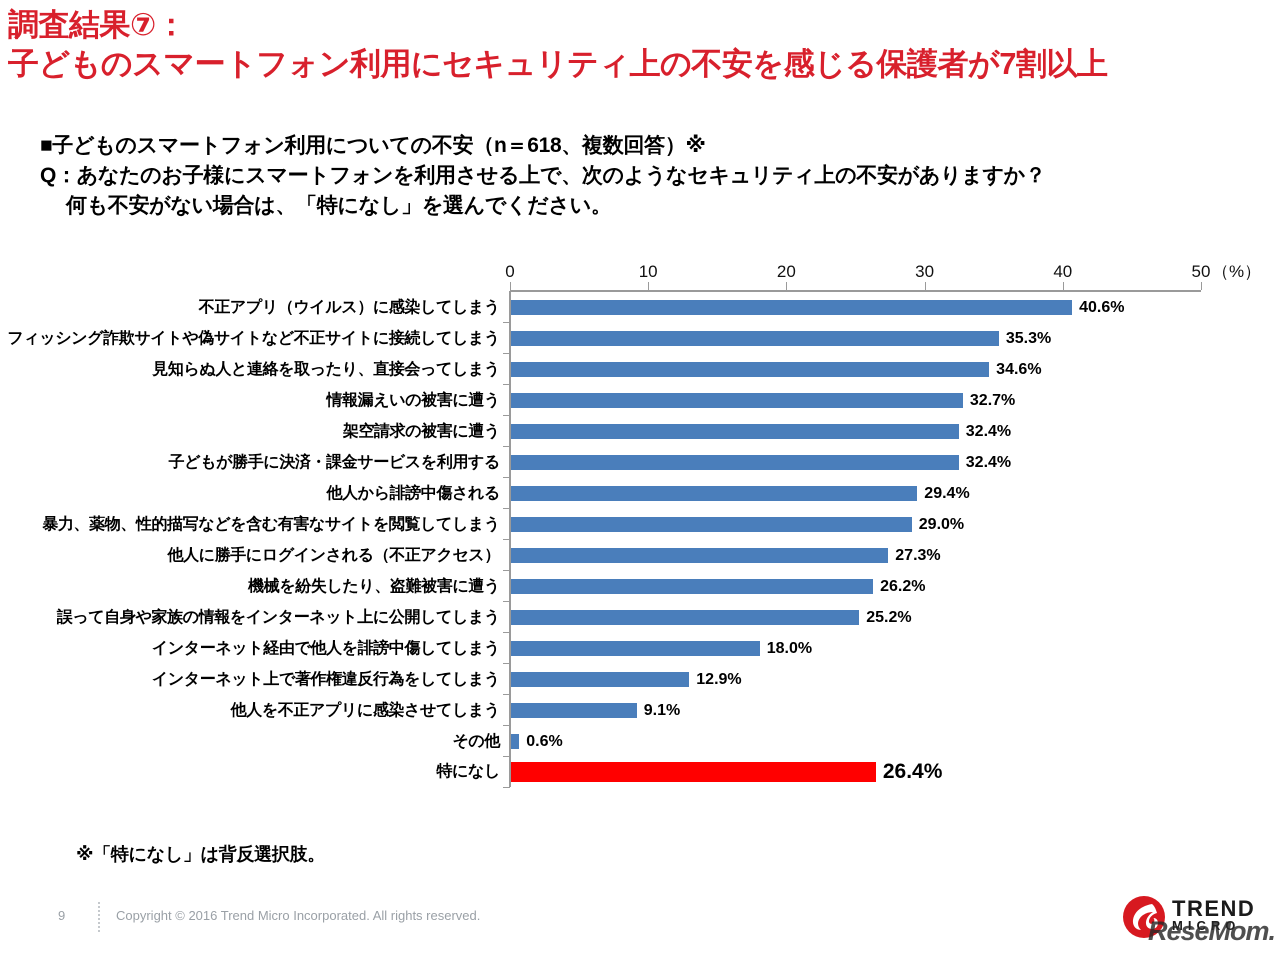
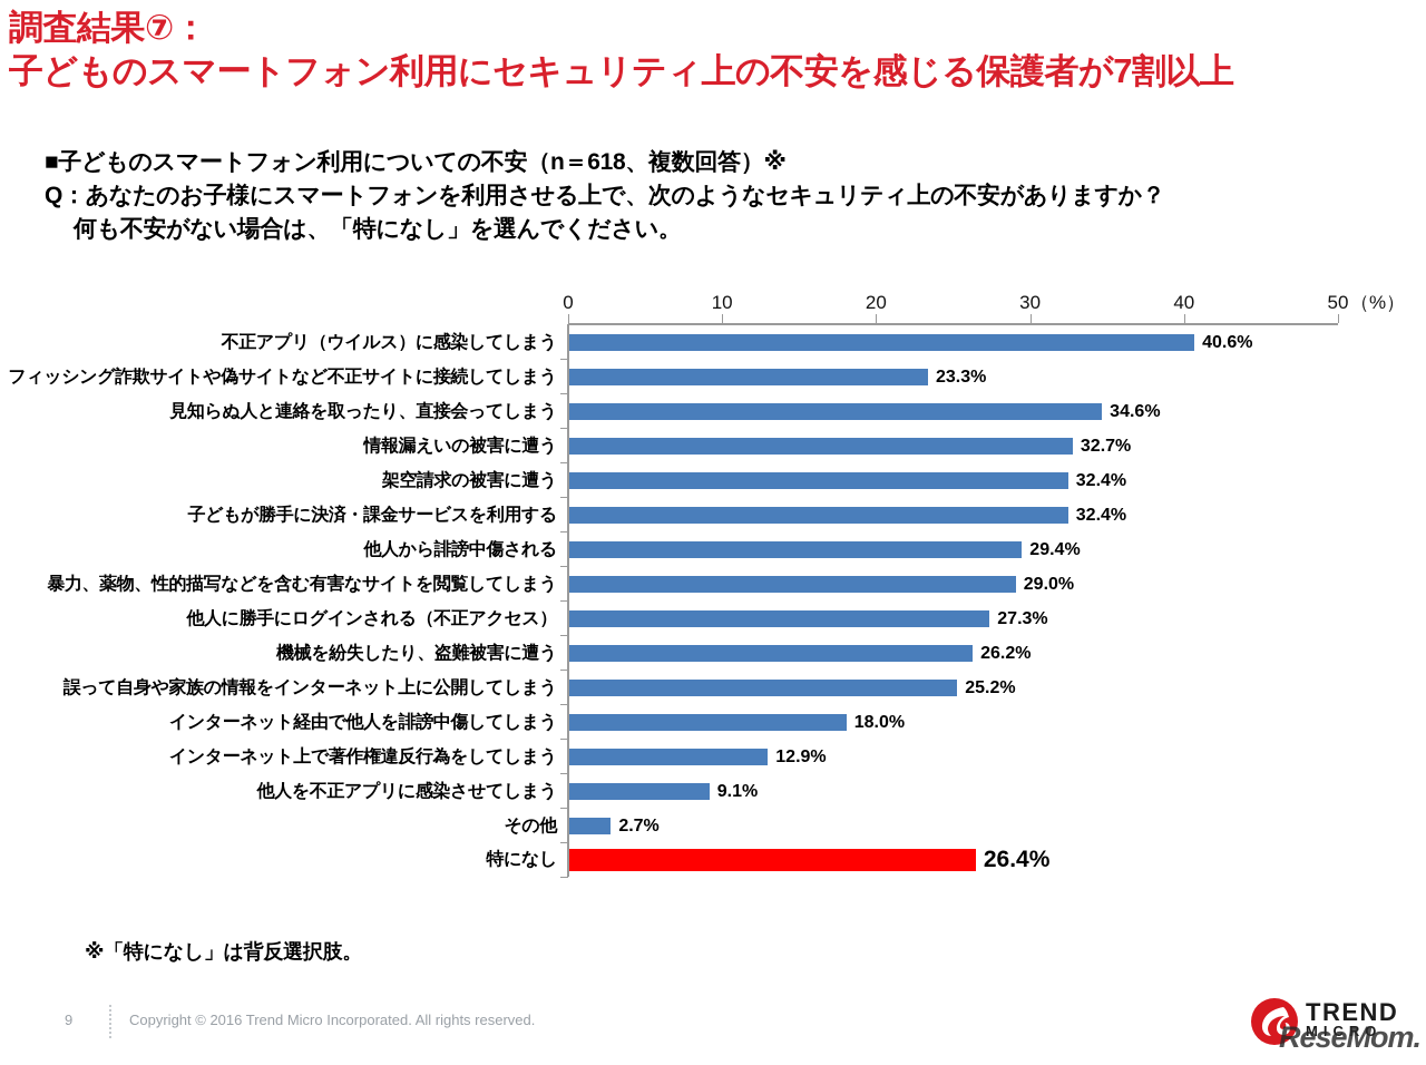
フィッシング詐欺サイトや偽サイトなど不正サイトに接続してしまう: 35.3% -> 23.3%
その他: 0.6% -> 2.7%
